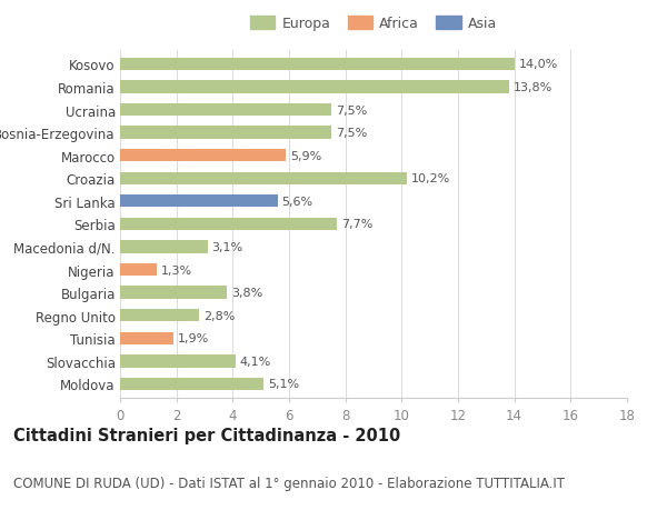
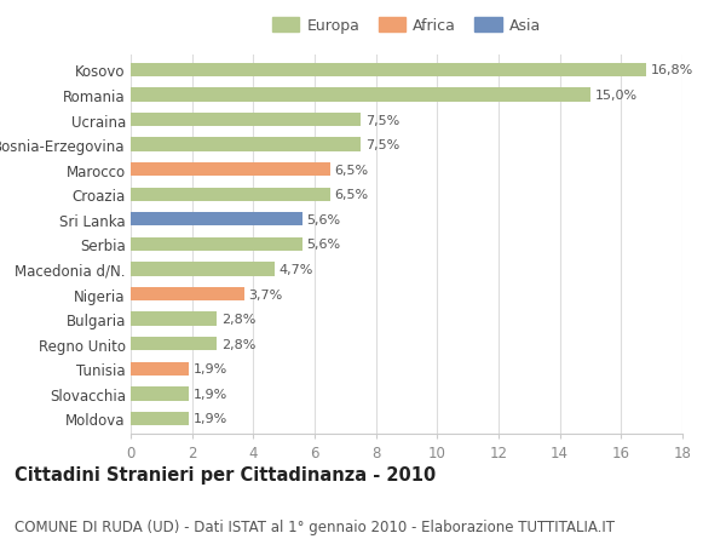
Kosovo: 14,0% -> 16,8%
Romania: 13,8% -> 15,0%
Marocco: 5,9% -> 6,5%
Croazia: 10,2% -> 6,5%
Serbia: 7,7% -> 5,6%
Macedonia d/N.: 3,1% -> 4,7%
Nigeria: 1,3% -> 3,7%
Bulgaria: 3,8% -> 2,8%
Slovacchia: 4,1% -> 1,9%
Moldova: 5,1% -> 1,9%
